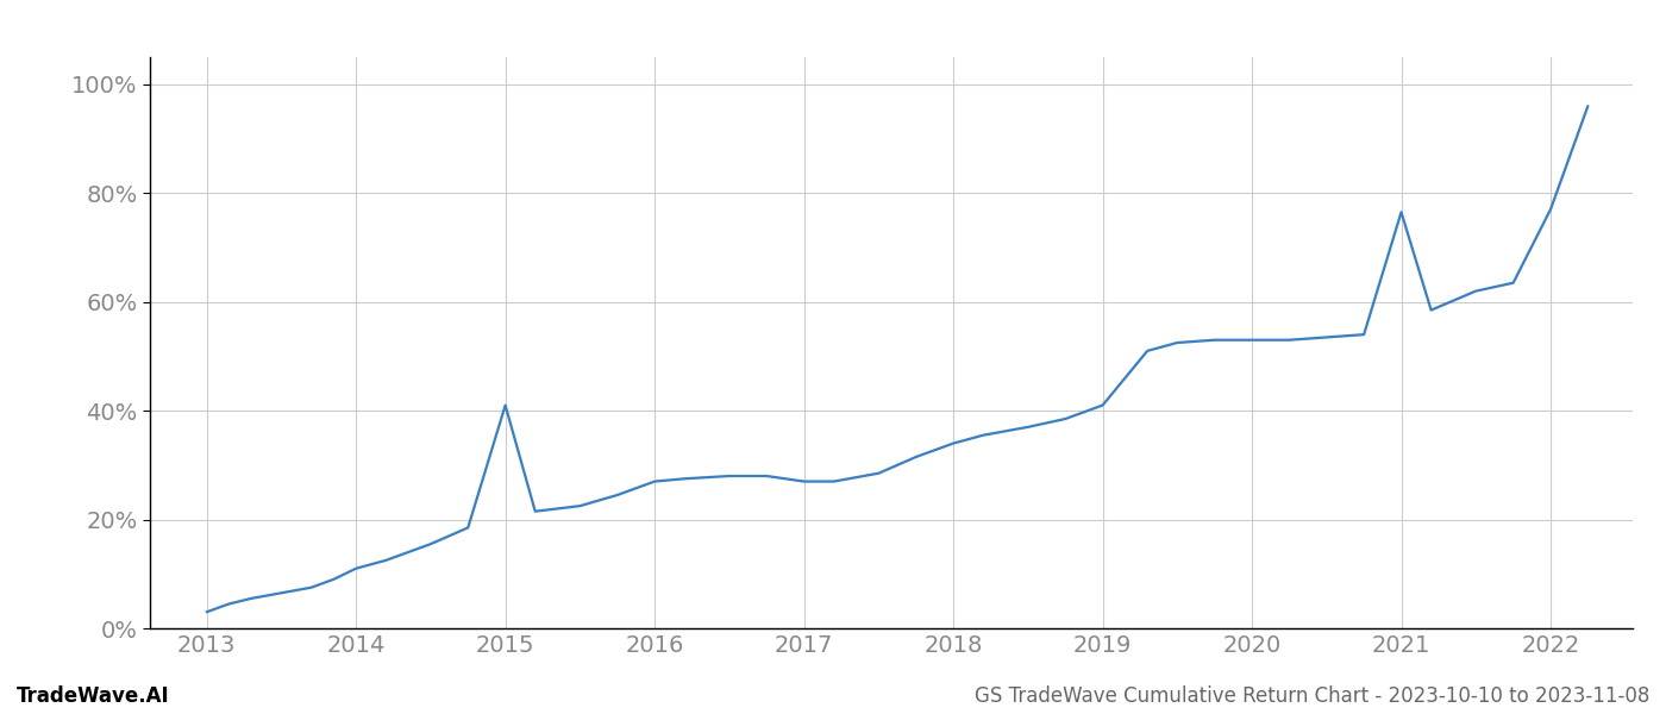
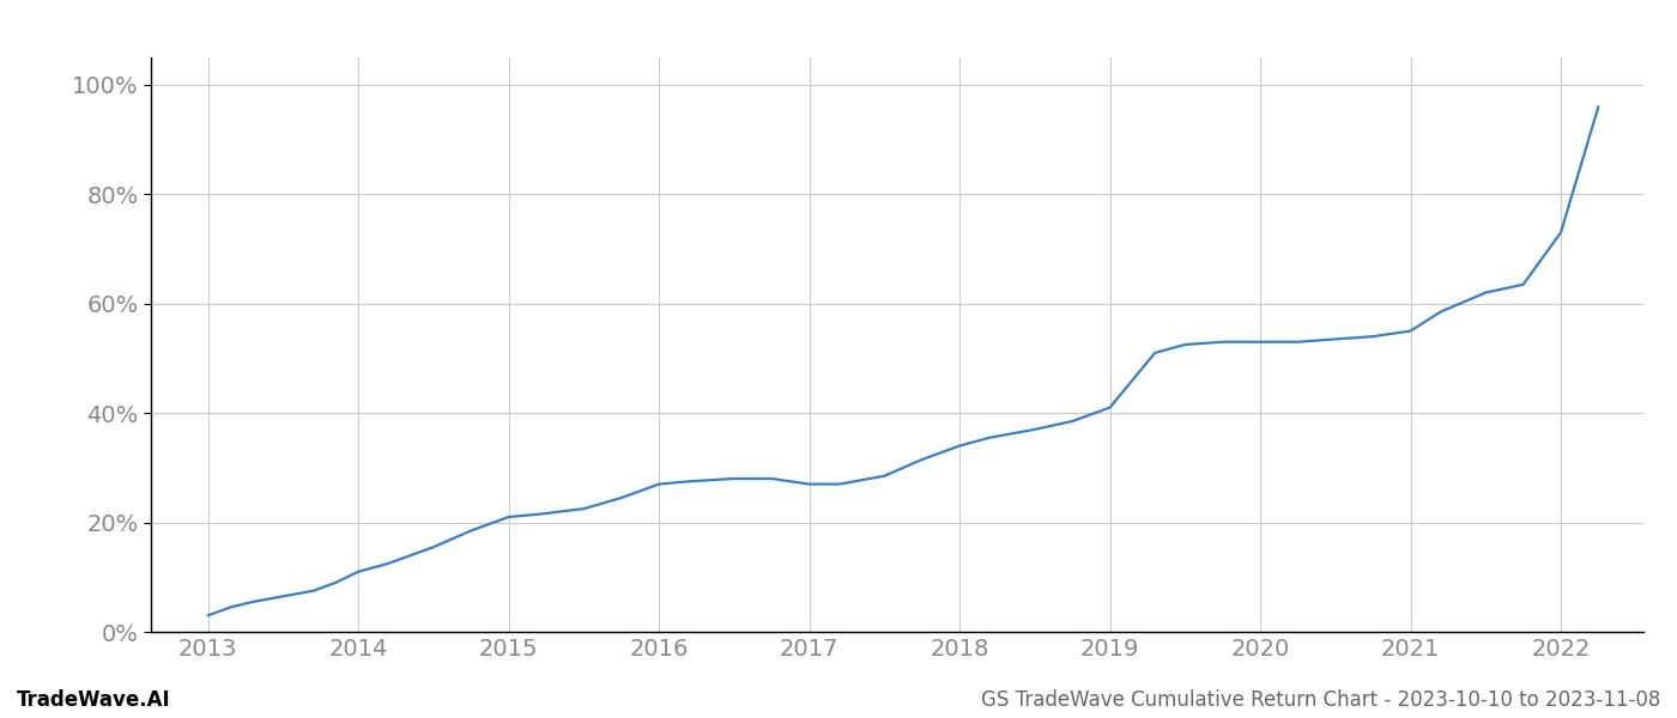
2015: 41.0% -> 21.0%
2021: 76.5% -> 55.0%
2022: 77.0% -> 73.0%
